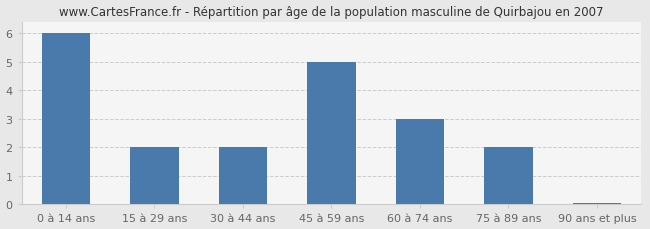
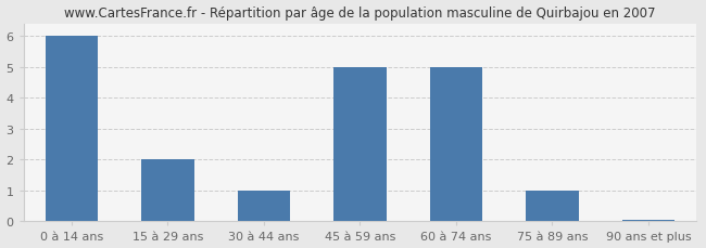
30 à 44 ans: 2.00 -> 1.00
60 à 74 ans: 3.00 -> 5.00
75 à 89 ans: 2.00 -> 1.00
